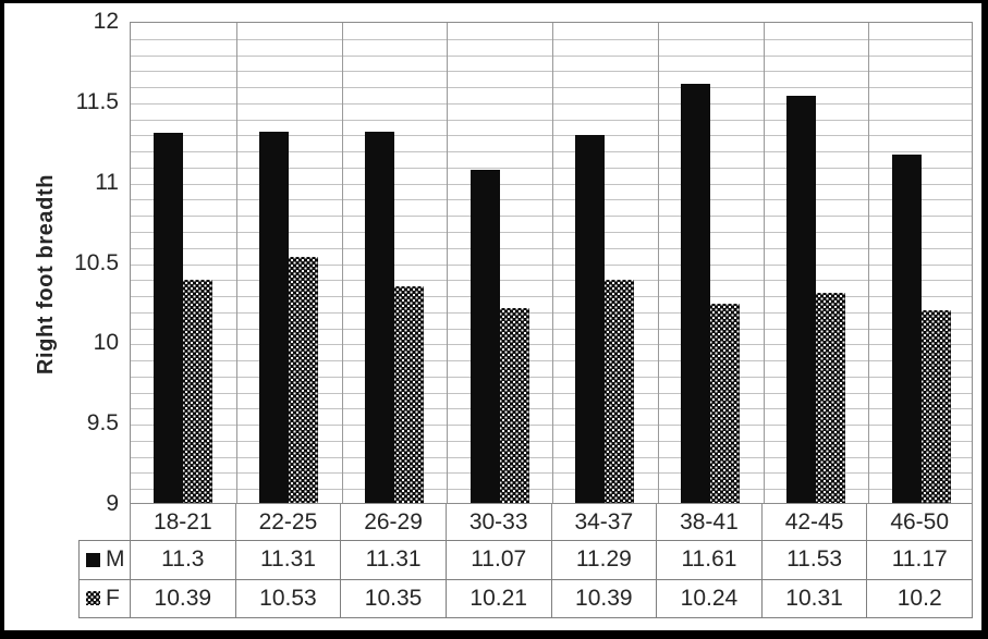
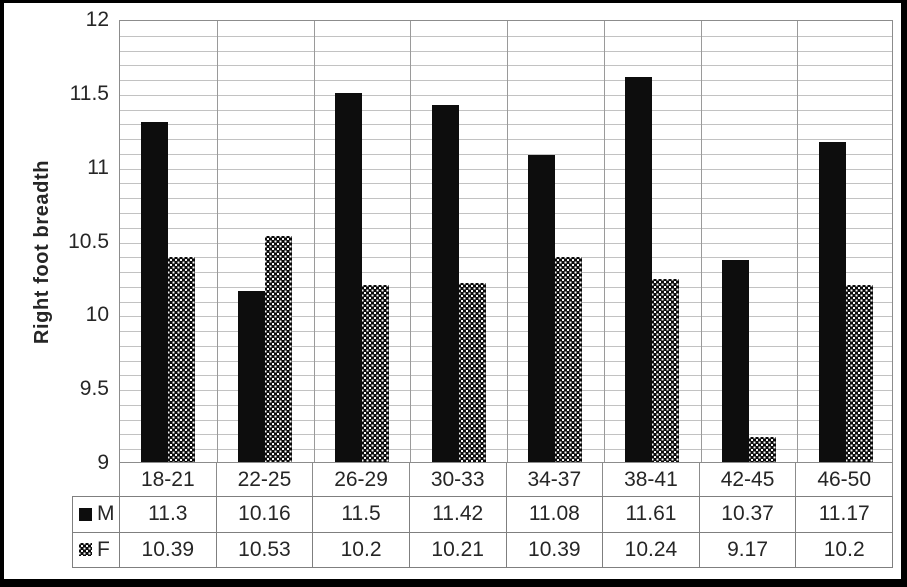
M/22-25: 11.31 -> 10.16
M/26-29: 11.31 -> 11.5
F/26-29: 10.35 -> 10.2
M/30-33: 11.07 -> 11.42
M/34-37: 11.29 -> 11.08
M/42-45: 11.53 -> 10.37
F/42-45: 10.31 -> 9.17
